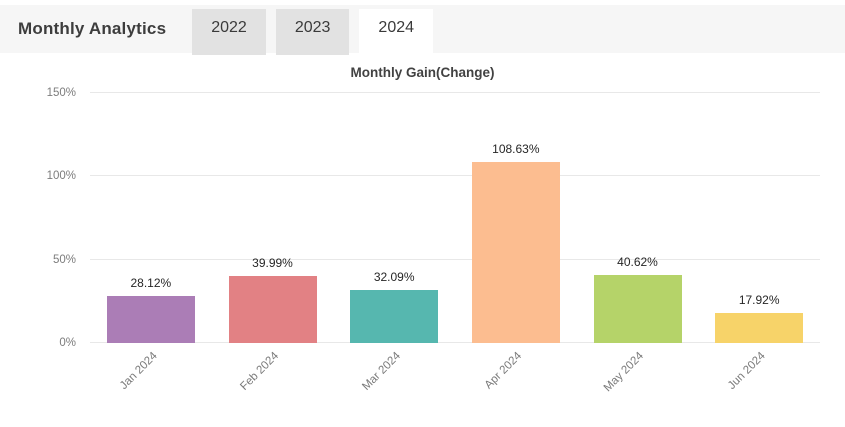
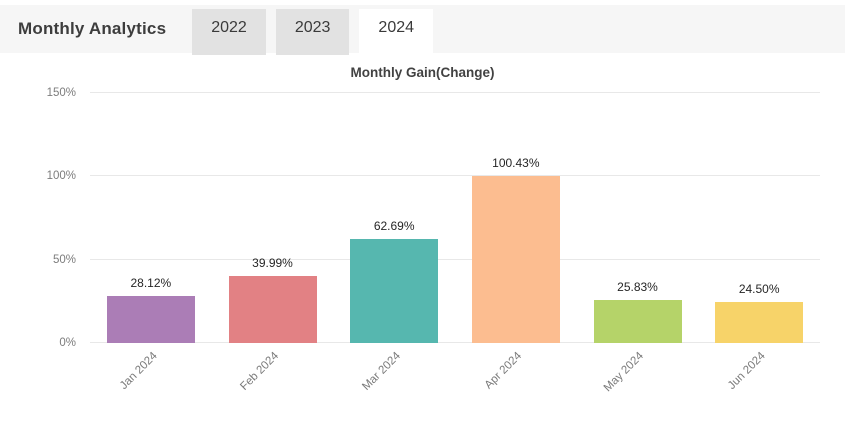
Mar 2024: 32.09% -> 62.69%
Apr 2024: 108.63% -> 100.43%
May 2024: 40.62% -> 25.83%
Jun 2024: 17.92% -> 24.50%
